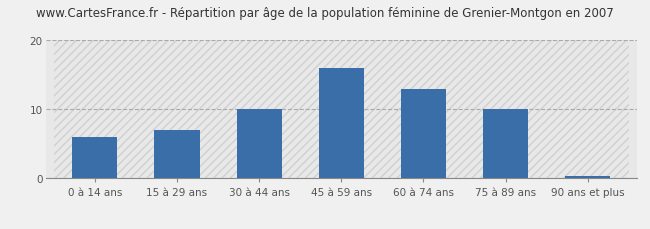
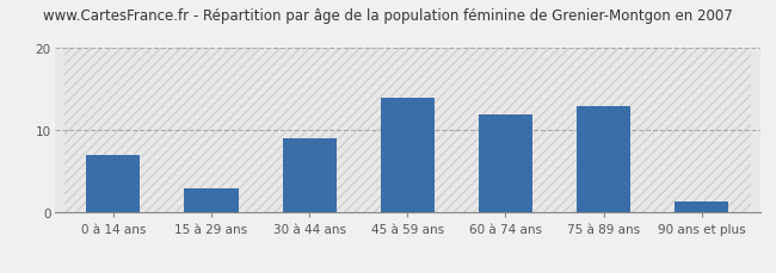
0 à 14 ans: 6.0 -> 7.0
15 à 29 ans: 7.0 -> 3.0
30 à 44 ans: 10.0 -> 9.0
45 à 59 ans: 16.0 -> 14.0
60 à 74 ans: 13.0 -> 12.0
75 à 89 ans: 10.0 -> 13.0
90 ans et plus: 0.3 -> 1.4
